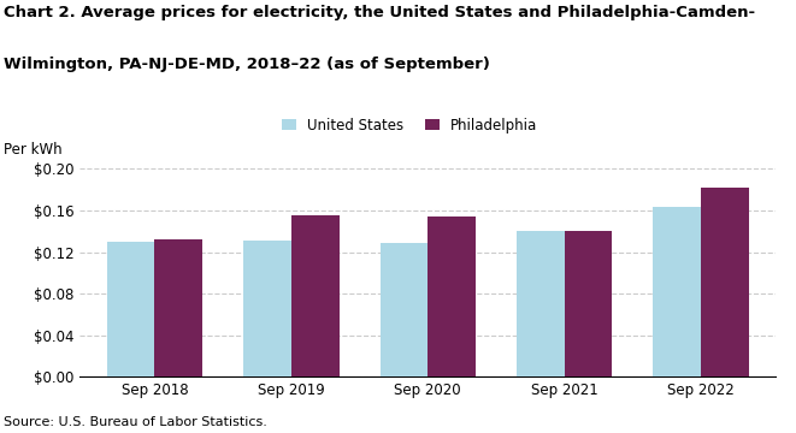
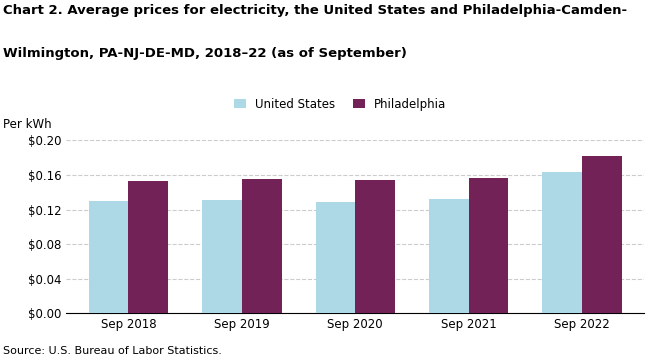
Philadelphia/Sep 2018: $0.132 -> $0.153
United States/Sep 2021: $0.140 -> $0.133
Philadelphia/Sep 2021: $0.140 -> $0.157
